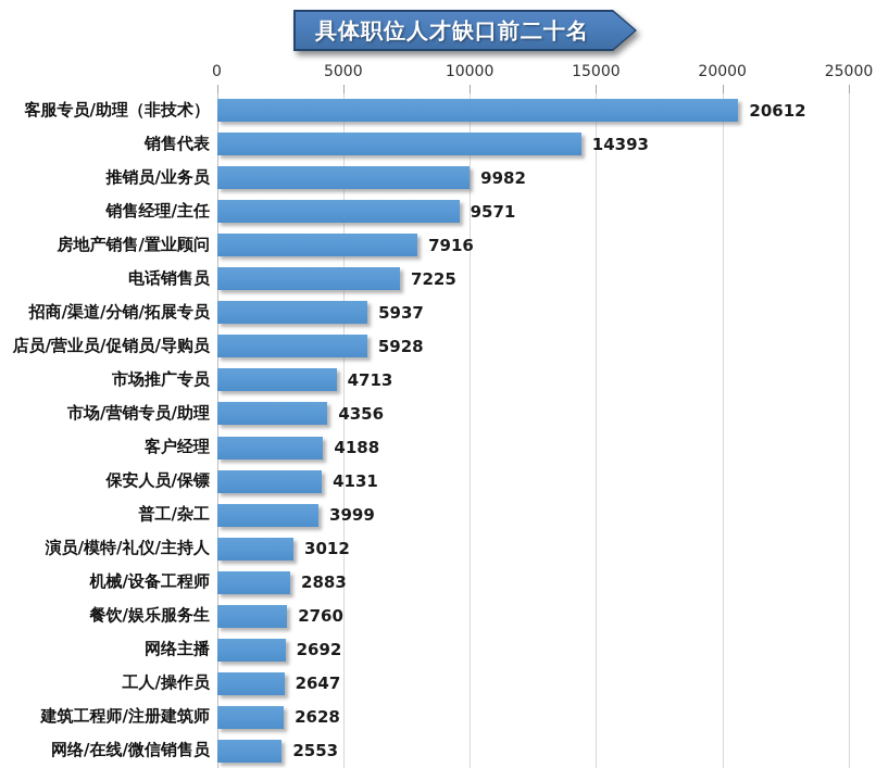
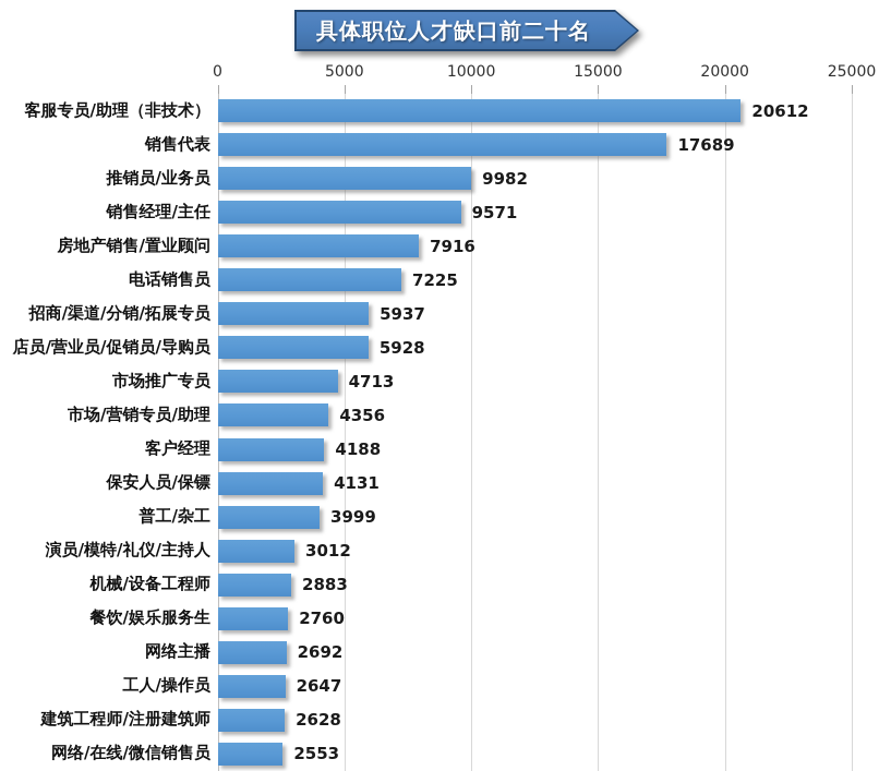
销售代表: 14393 -> 17689
